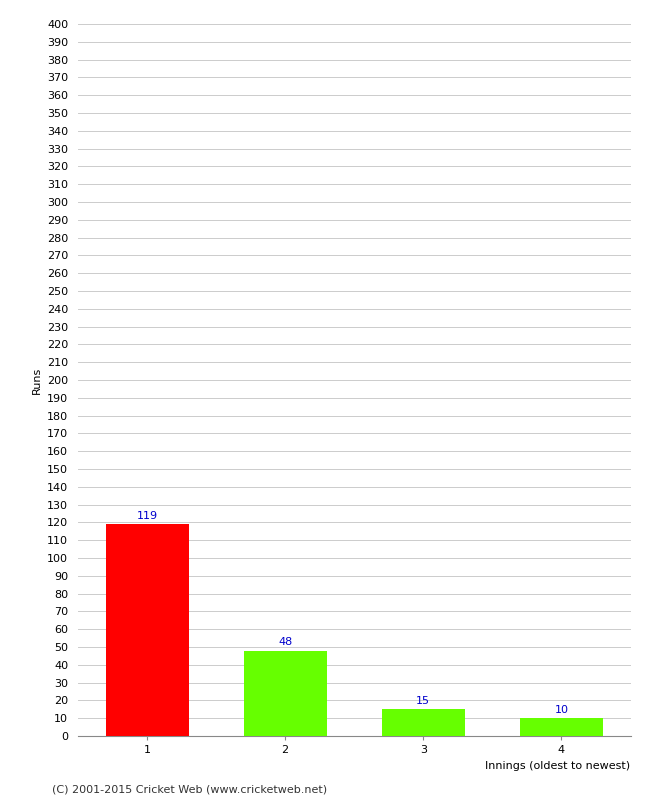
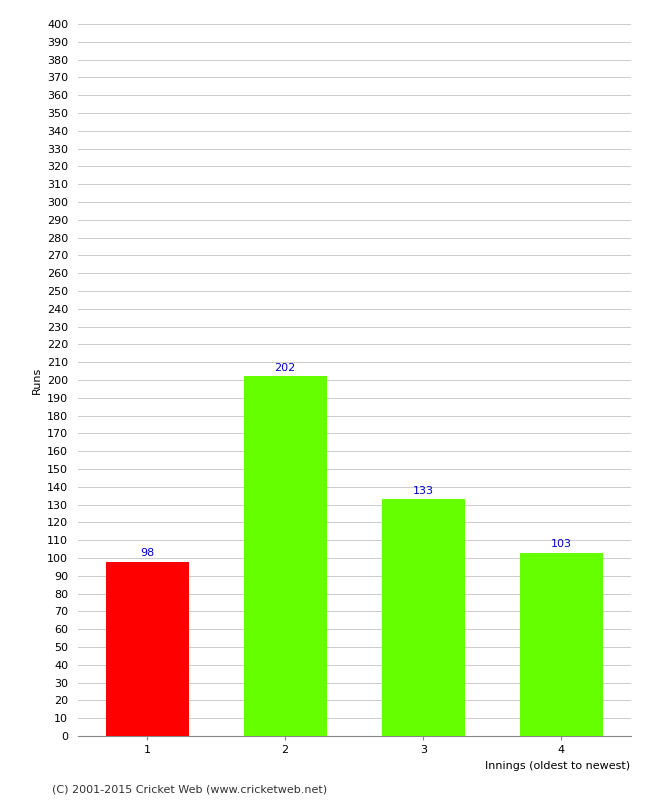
1: 119 -> 98
2: 48 -> 202
3: 15 -> 133
4: 10 -> 103
